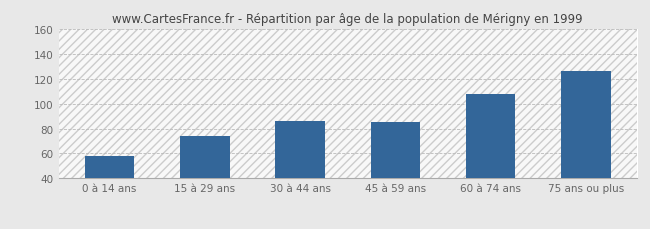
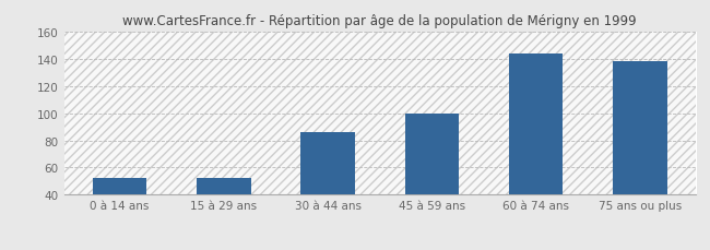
0 à 14 ans: 58 -> 52
15 à 29 ans: 74 -> 52
45 à 59 ans: 85 -> 100
60 à 74 ans: 108 -> 144
75 ans ou plus: 126 -> 138
